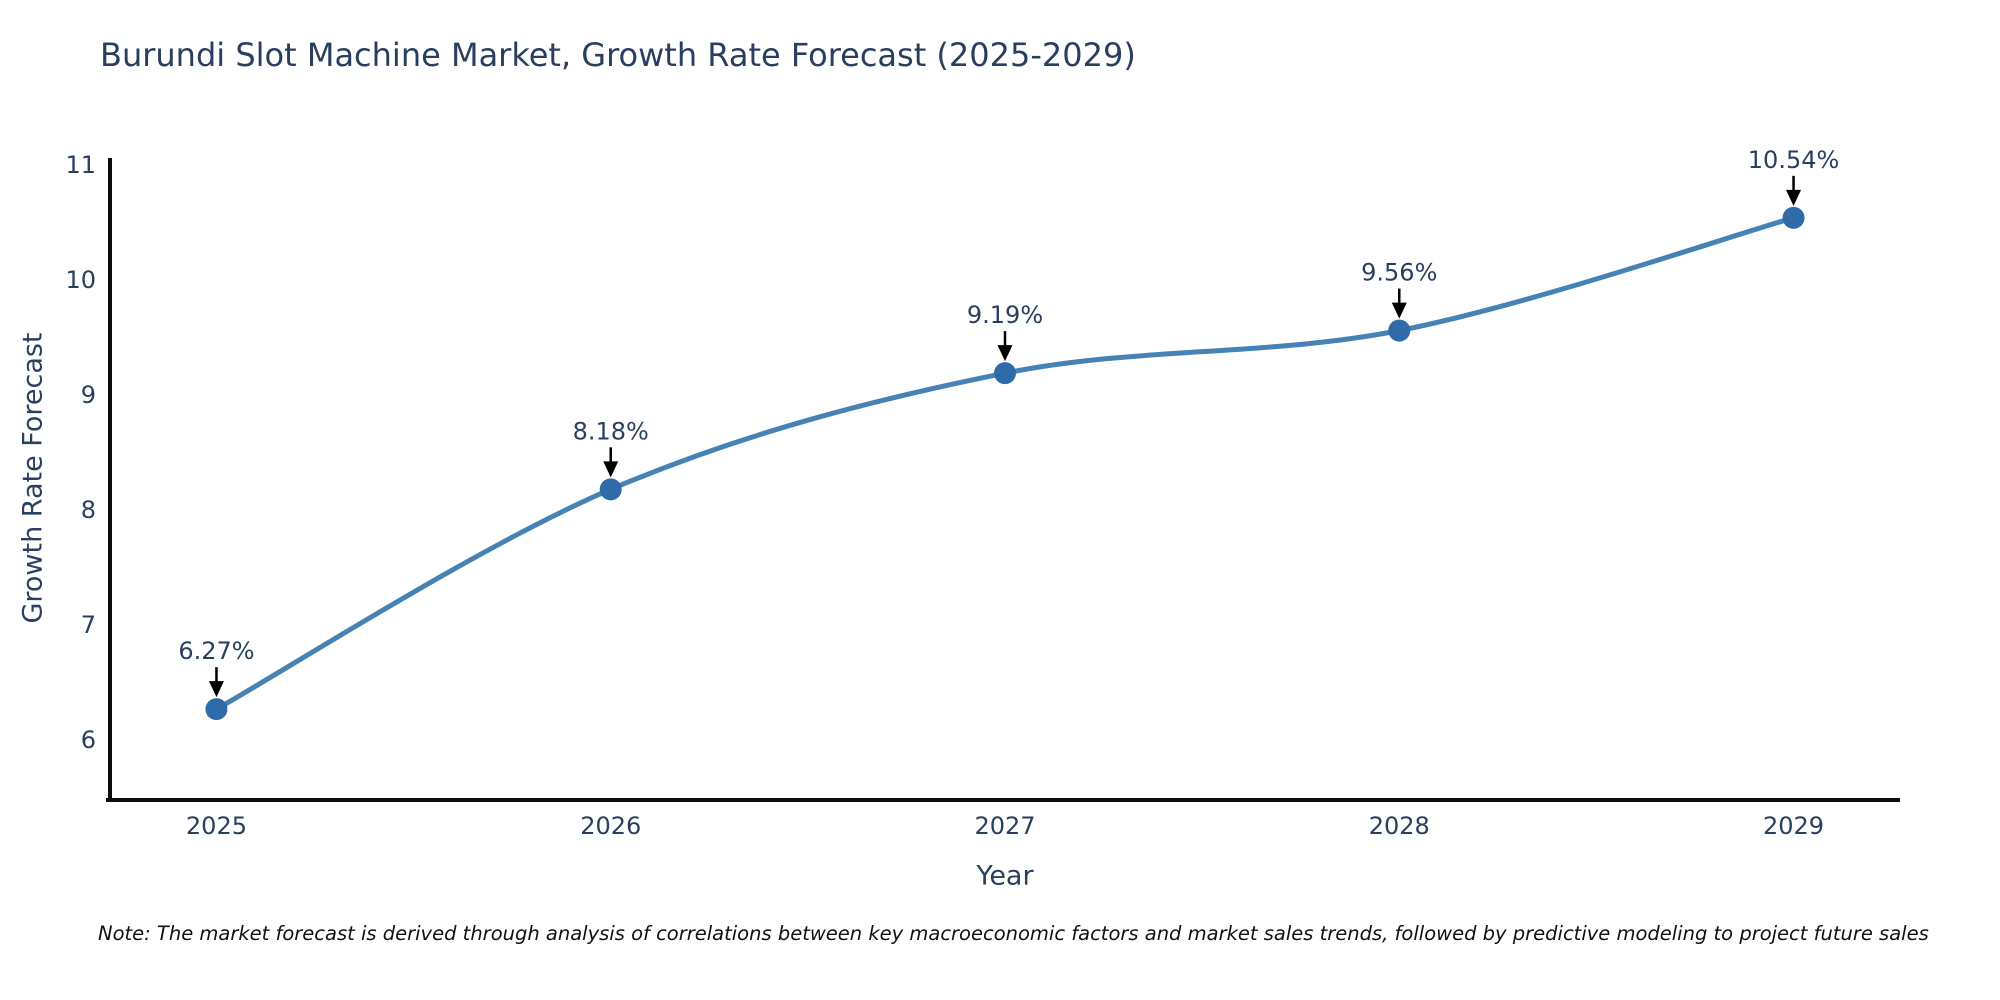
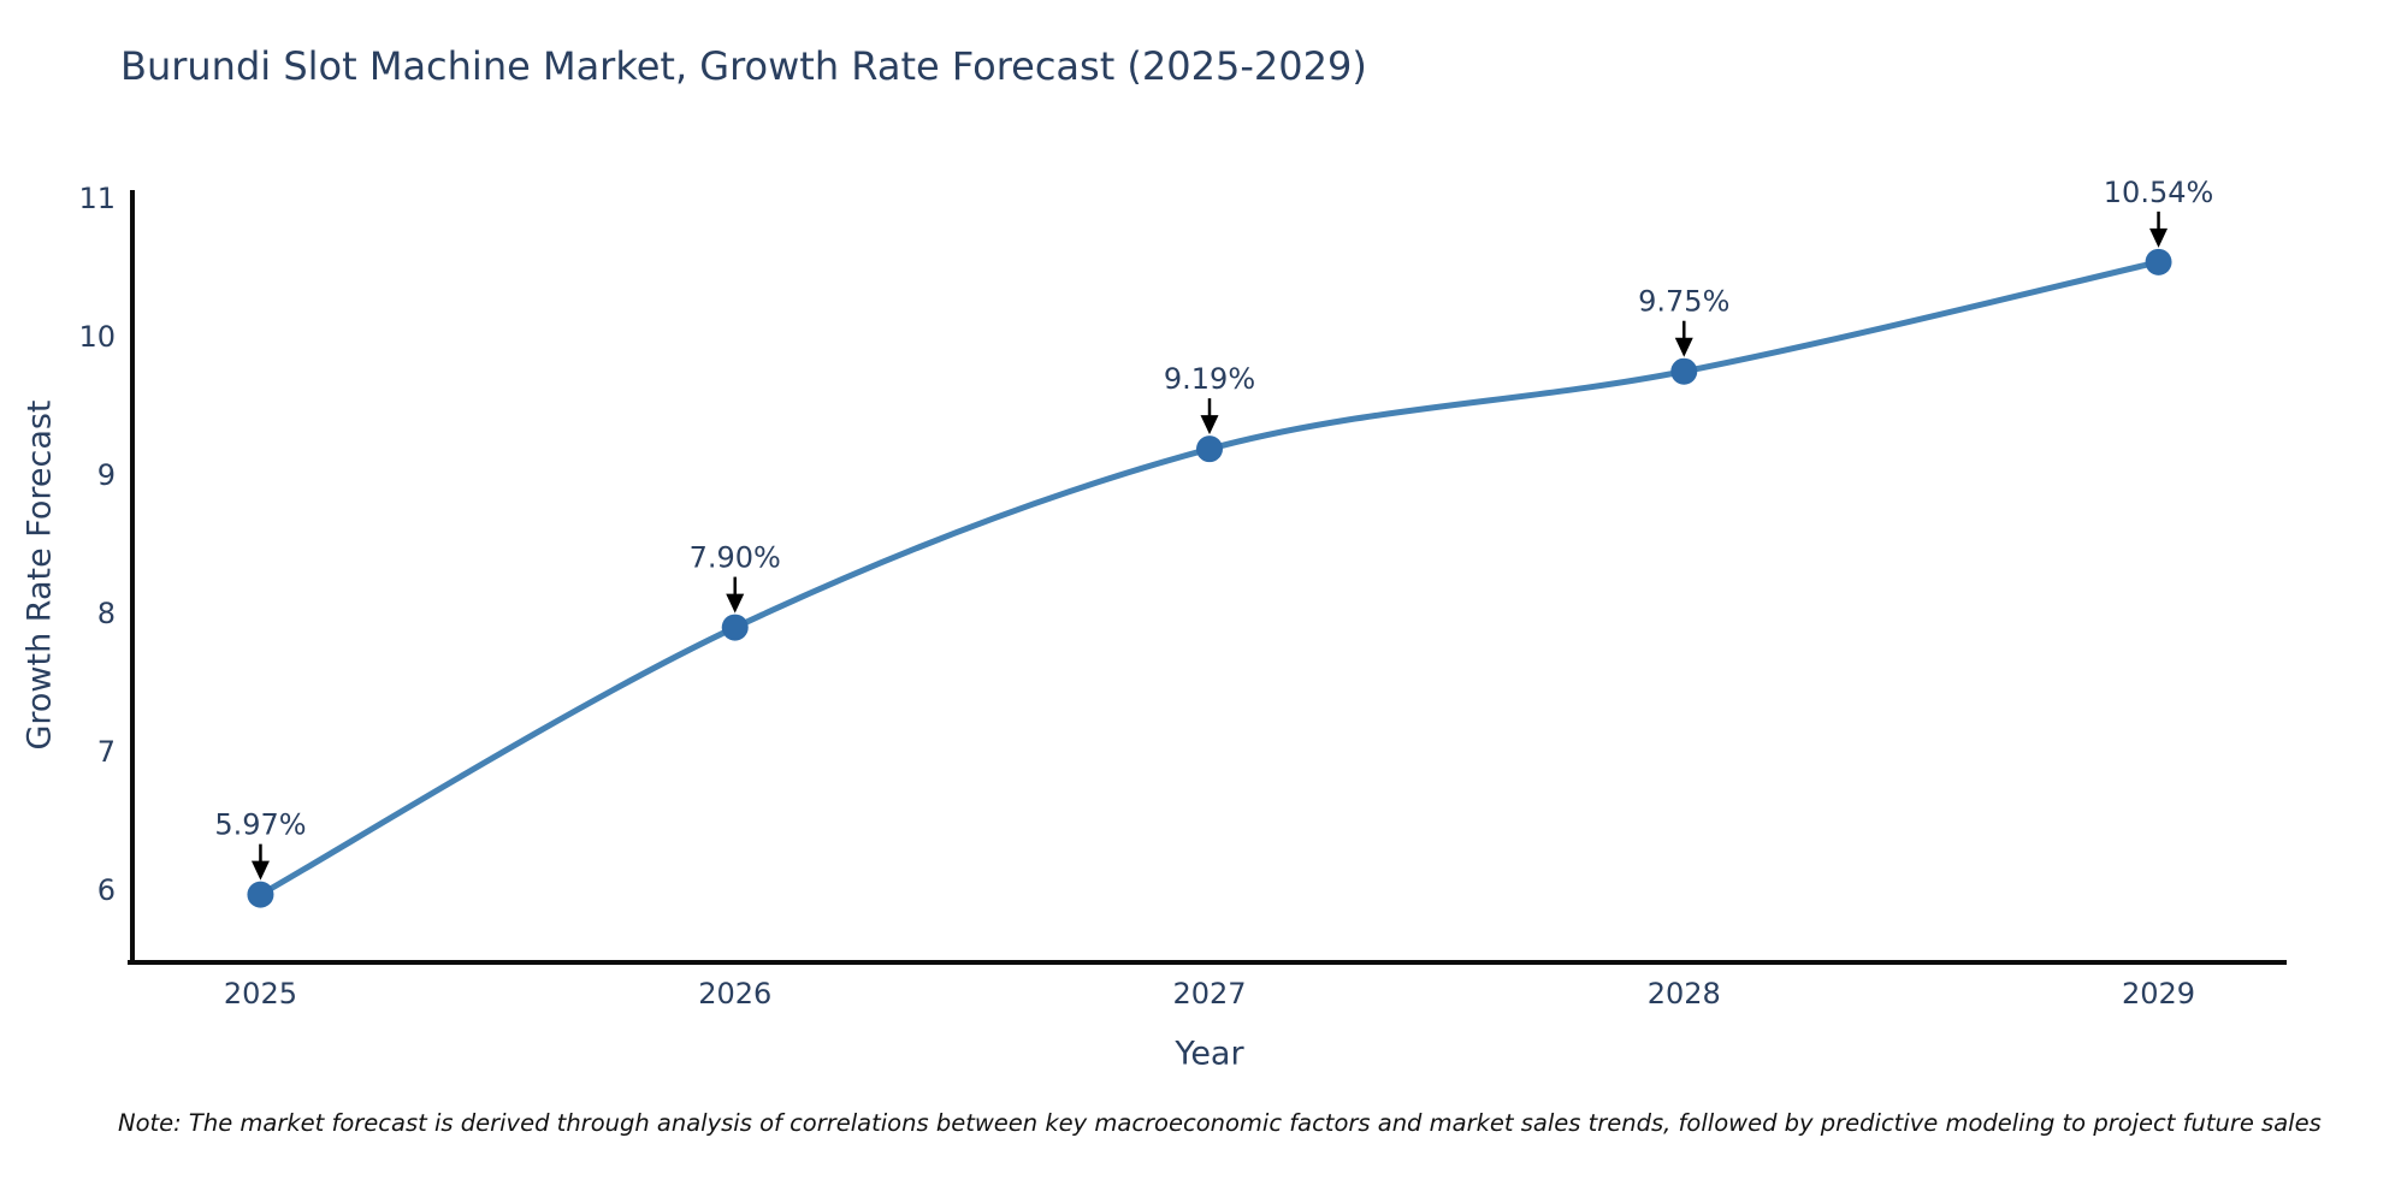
2025: 6.27% -> 5.97%
2026: 8.18% -> 7.90%
2028: 9.56% -> 9.75%
